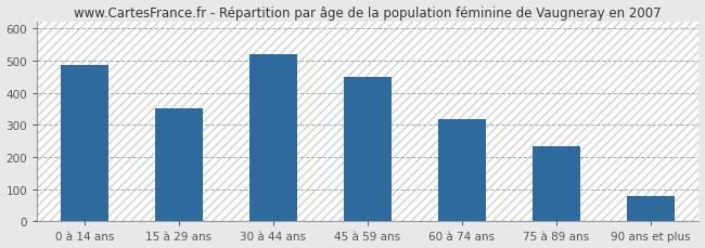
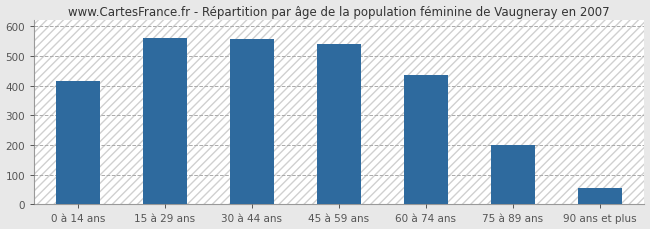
0 à 14 ans: 485 -> 415
15 à 29 ans: 350 -> 560
30 à 44 ans: 520 -> 555
45 à 59 ans: 450 -> 540
60 à 74 ans: 318 -> 435
75 à 89 ans: 232 -> 200
90 ans et plus: 78 -> 55
